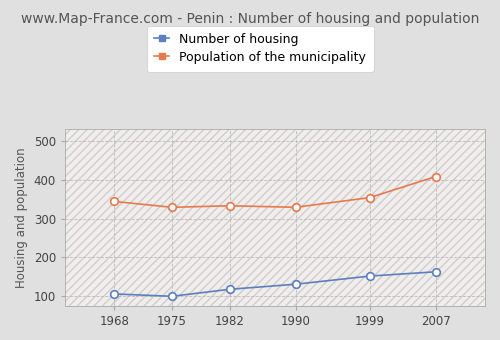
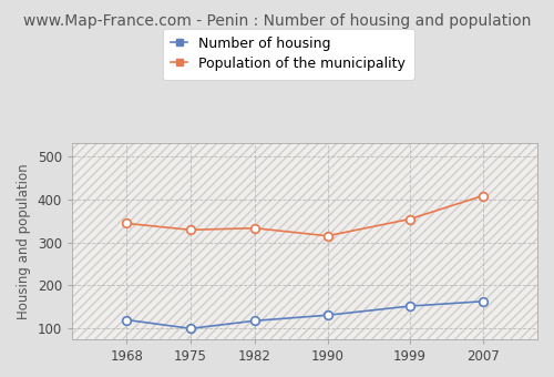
Number of housing/1968: 106 -> 120
Population of the municipality/1990: 329 -> 315
